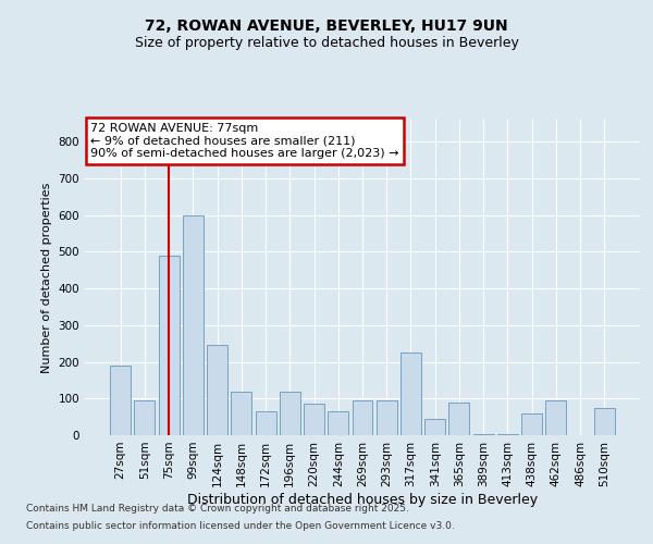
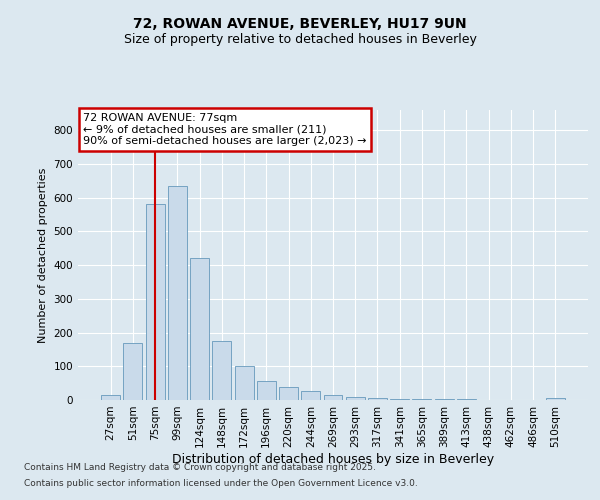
27sqm: 190 -> 15
51sqm: 95 -> 168
75sqm: 490 -> 580
99sqm: 600 -> 635
124sqm: 245 -> 420
148sqm: 120 -> 175
172sqm: 65 -> 100
196sqm: 120 -> 55
220sqm: 85 -> 40
244sqm: 65 -> 27
269sqm: 95 -> 15
293sqm: 95 -> 8
317sqm: 225 -> 5
341sqm: 45 -> 4
365sqm: 90 -> 3
438sqm: 60 -> 1
462sqm: 95 -> 1
510sqm: 75 -> 5
